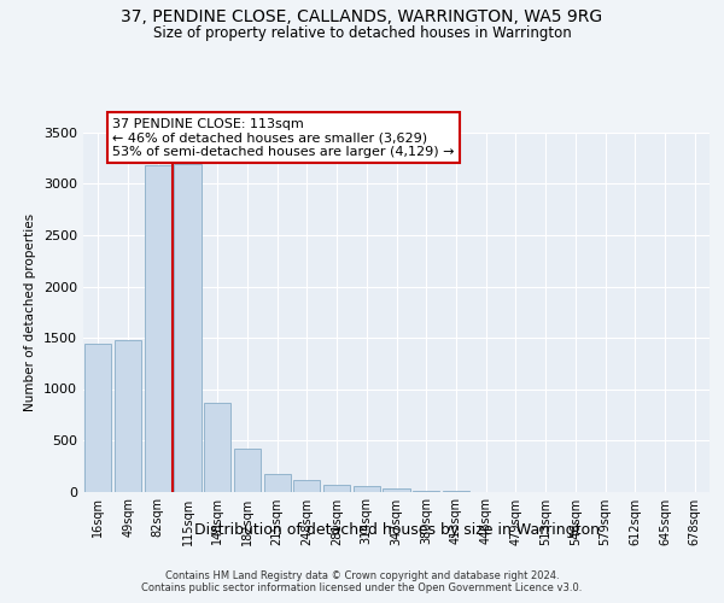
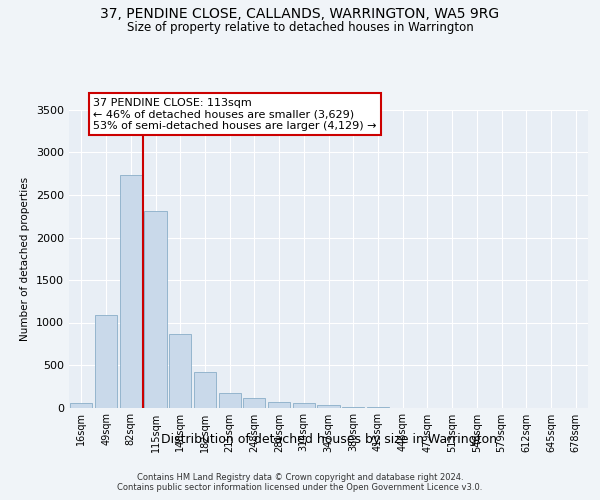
16sqm: 1440 -> 60
49sqm: 1480 -> 1090
82sqm: 3180 -> 2730
115sqm: 3200 -> 2310
